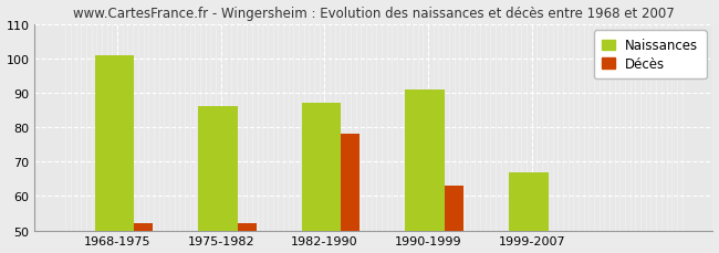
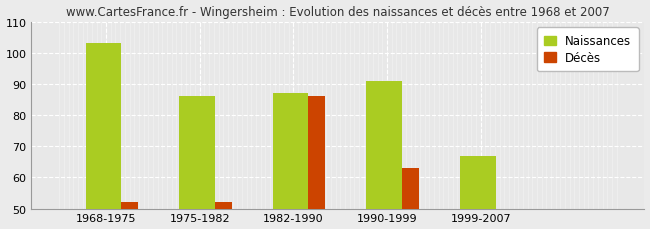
Naissances/1968-1975: 101 -> 103
Décès/1982-1990: 78 -> 86
